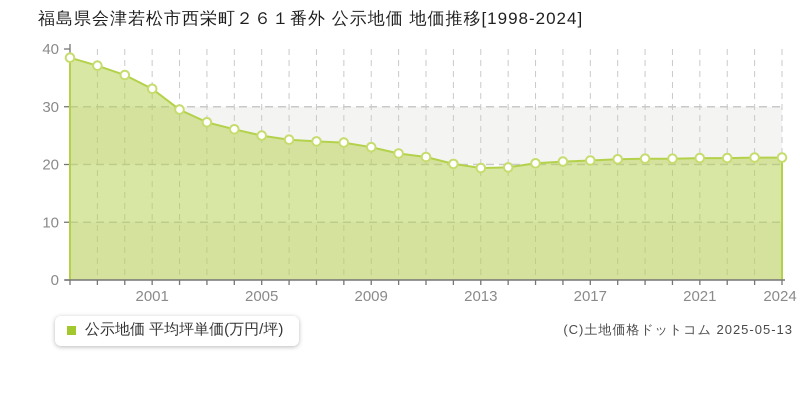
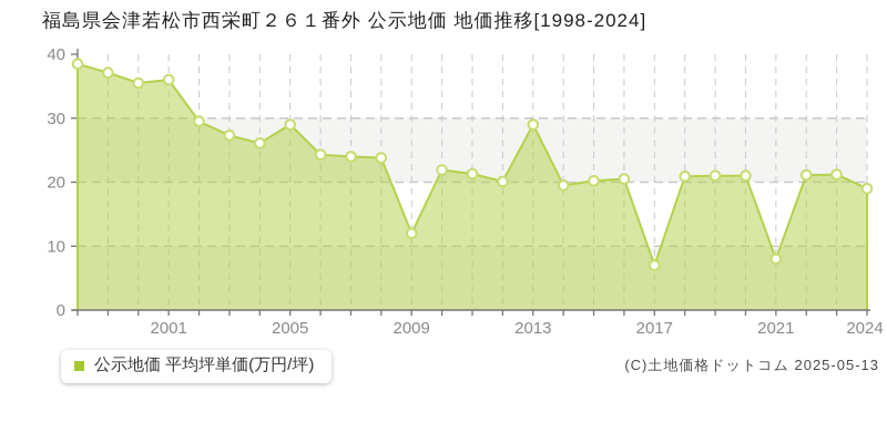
2001: 33 -> 36
2005: 25 -> 29
2009: 23 -> 12
2013: 19 -> 29
2017: 21 -> 7
2021: 21 -> 8
2024: 21 -> 19
